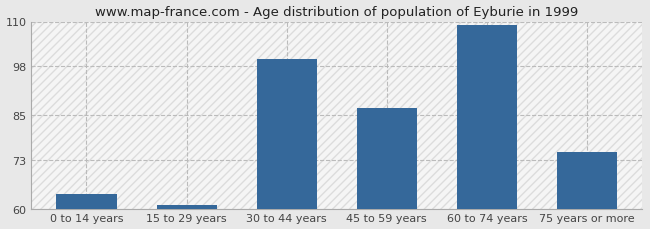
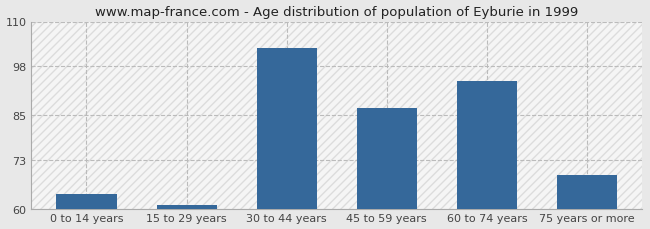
30 to 44 years: 100 -> 103
60 to 74 years: 109 -> 94
75 years or more: 75 -> 69
